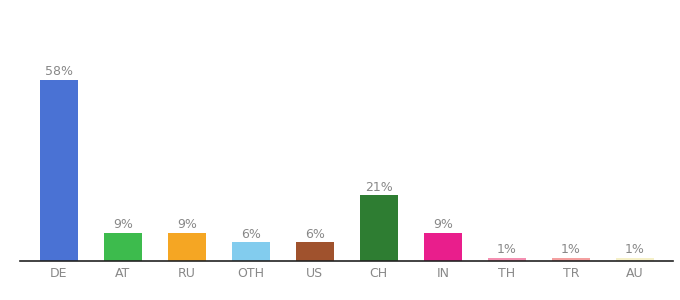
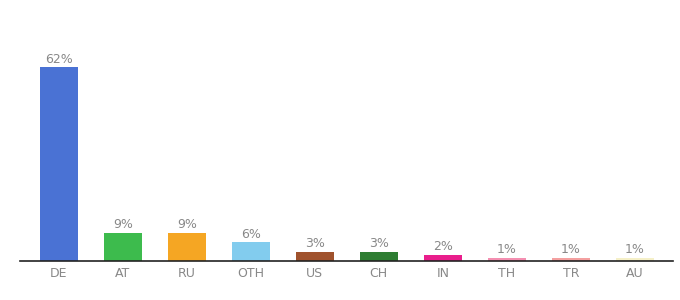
DE: 58% -> 62%
US: 6% -> 3%
CH: 21% -> 3%
IN: 9% -> 2%
